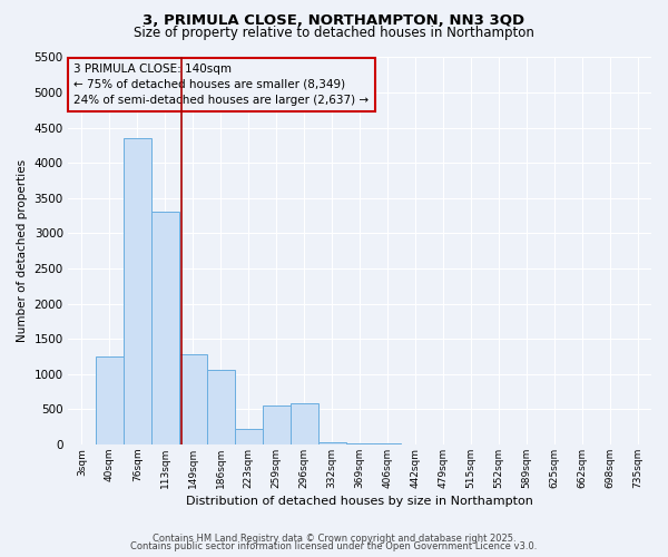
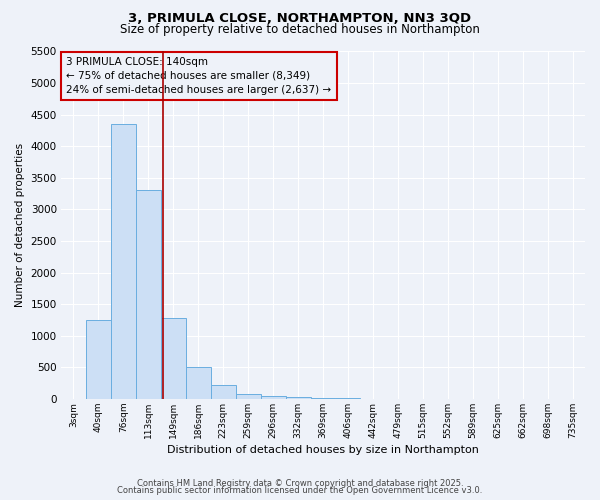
186sqm: 1060 -> 500
259sqm: 560 -> 80
296sqm: 580 -> 50
